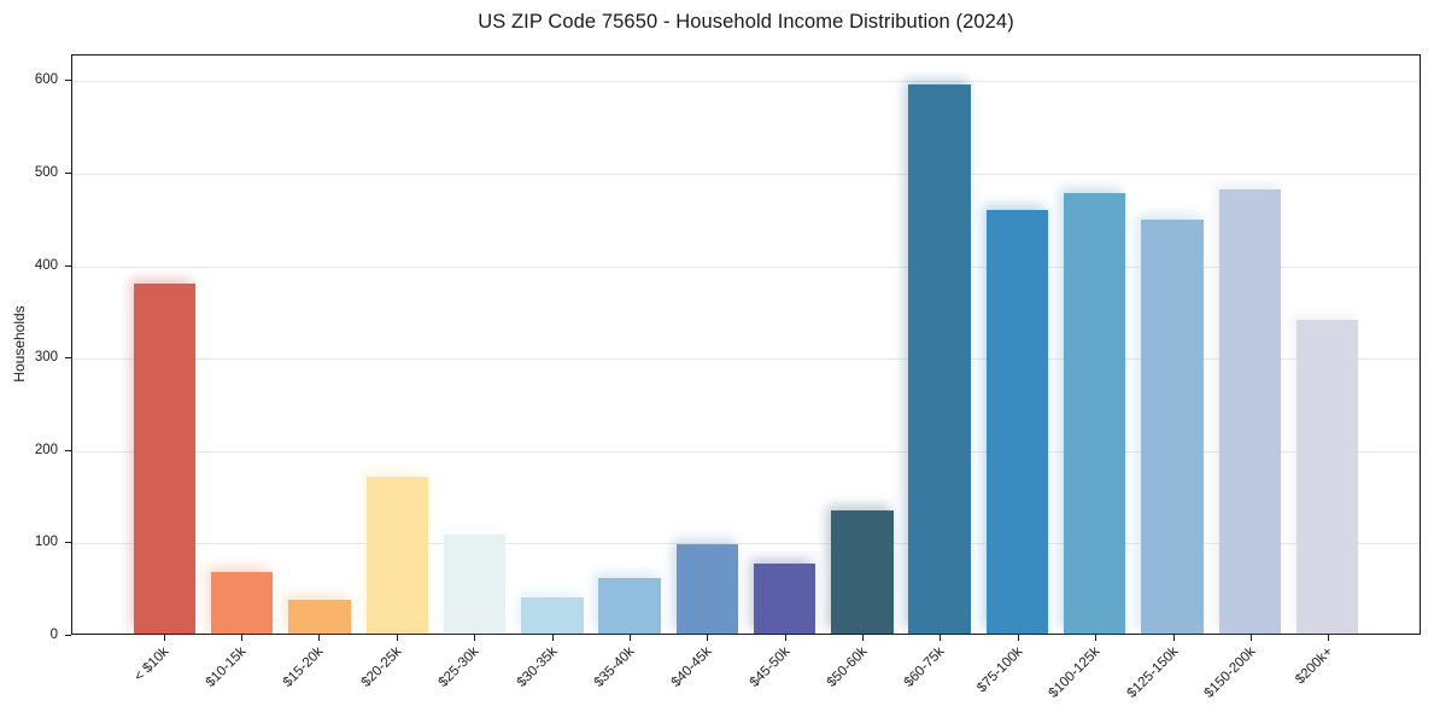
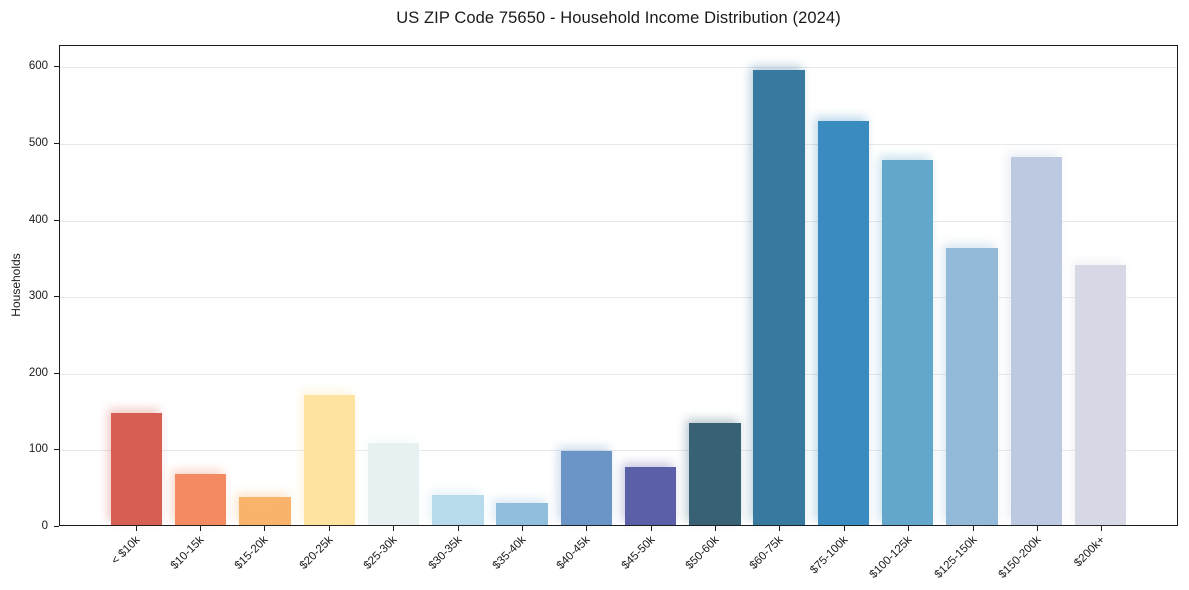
< $10k: 380 -> 150
$35-40k: 60 -> 30
$75-100k: 460 -> 530
$125-150k: 450 -> 360
